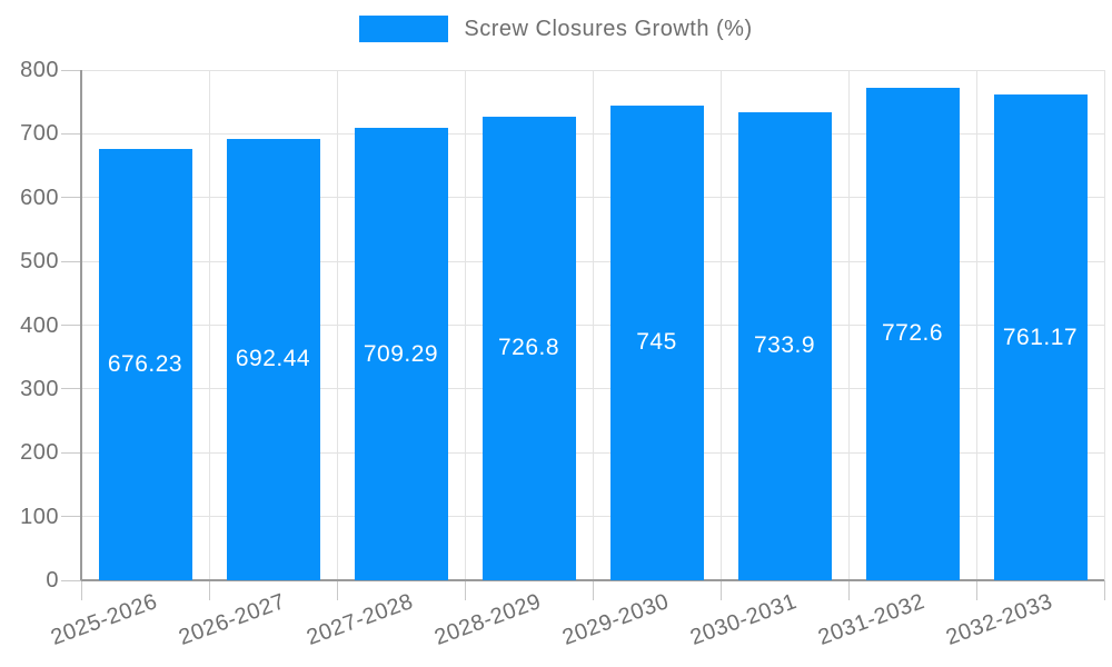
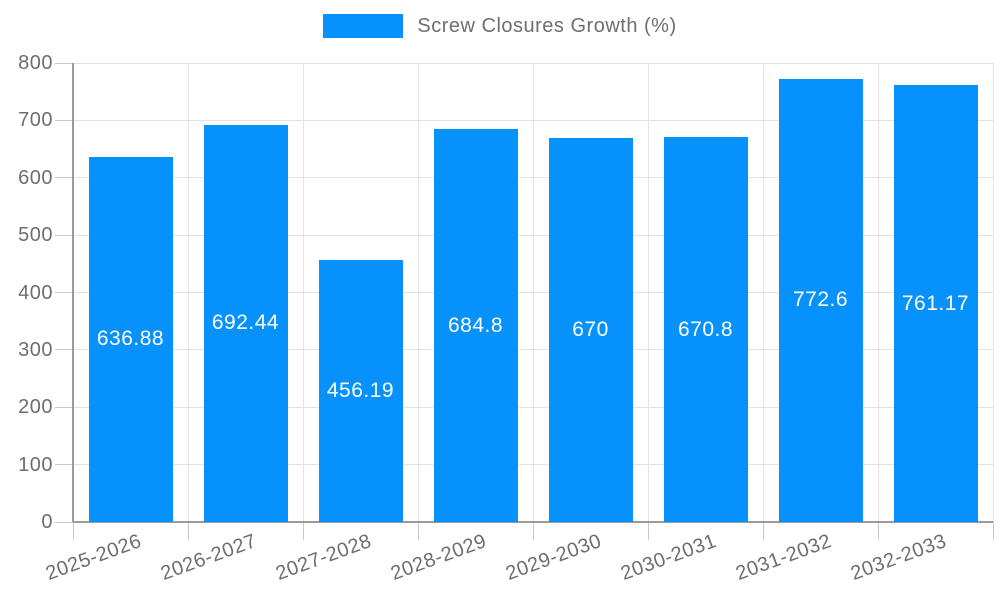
2025-2026: 676.23 -> 636.88
2027-2028: 709.29 -> 456.19
2028-2029: 726.8 -> 684.8
2029-2030: 745 -> 670
2030-2031: 733.9 -> 670.8
